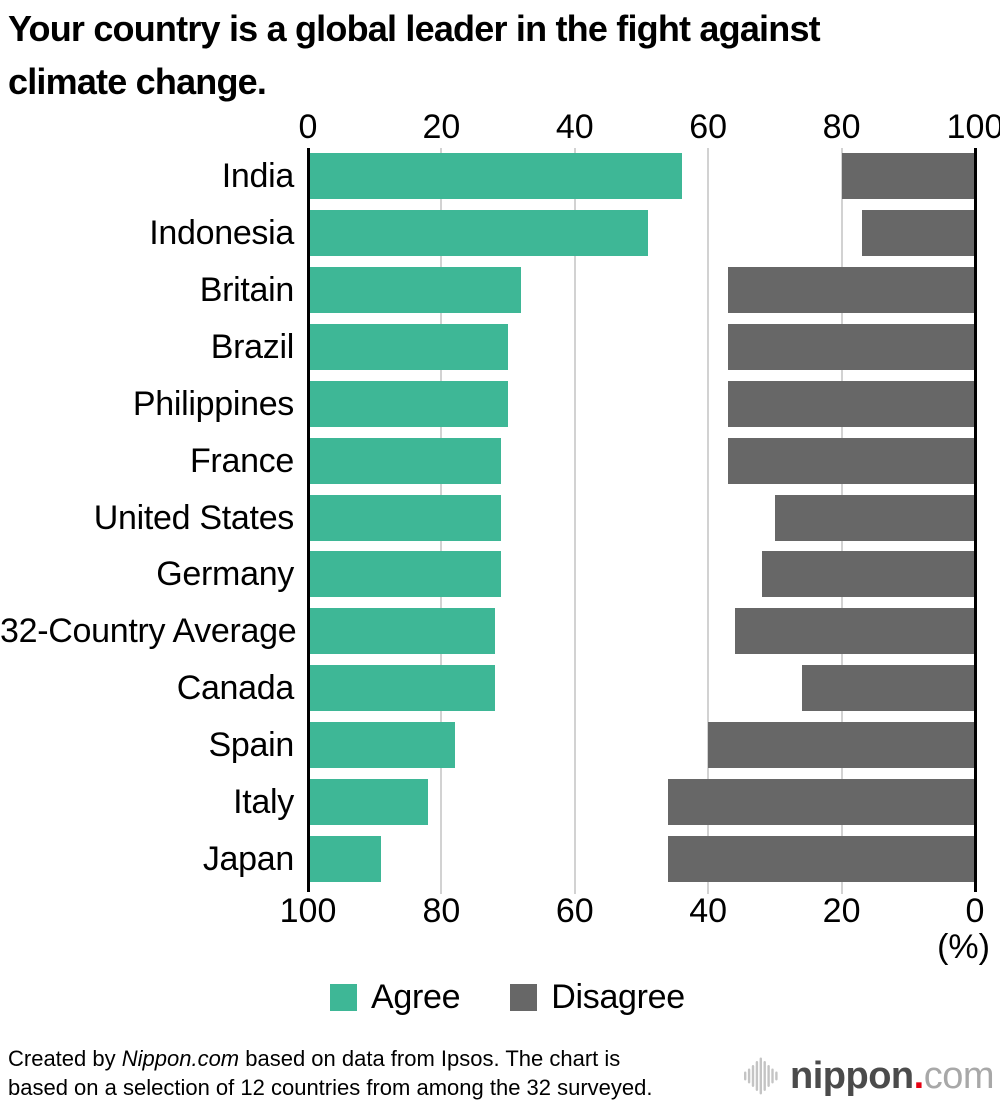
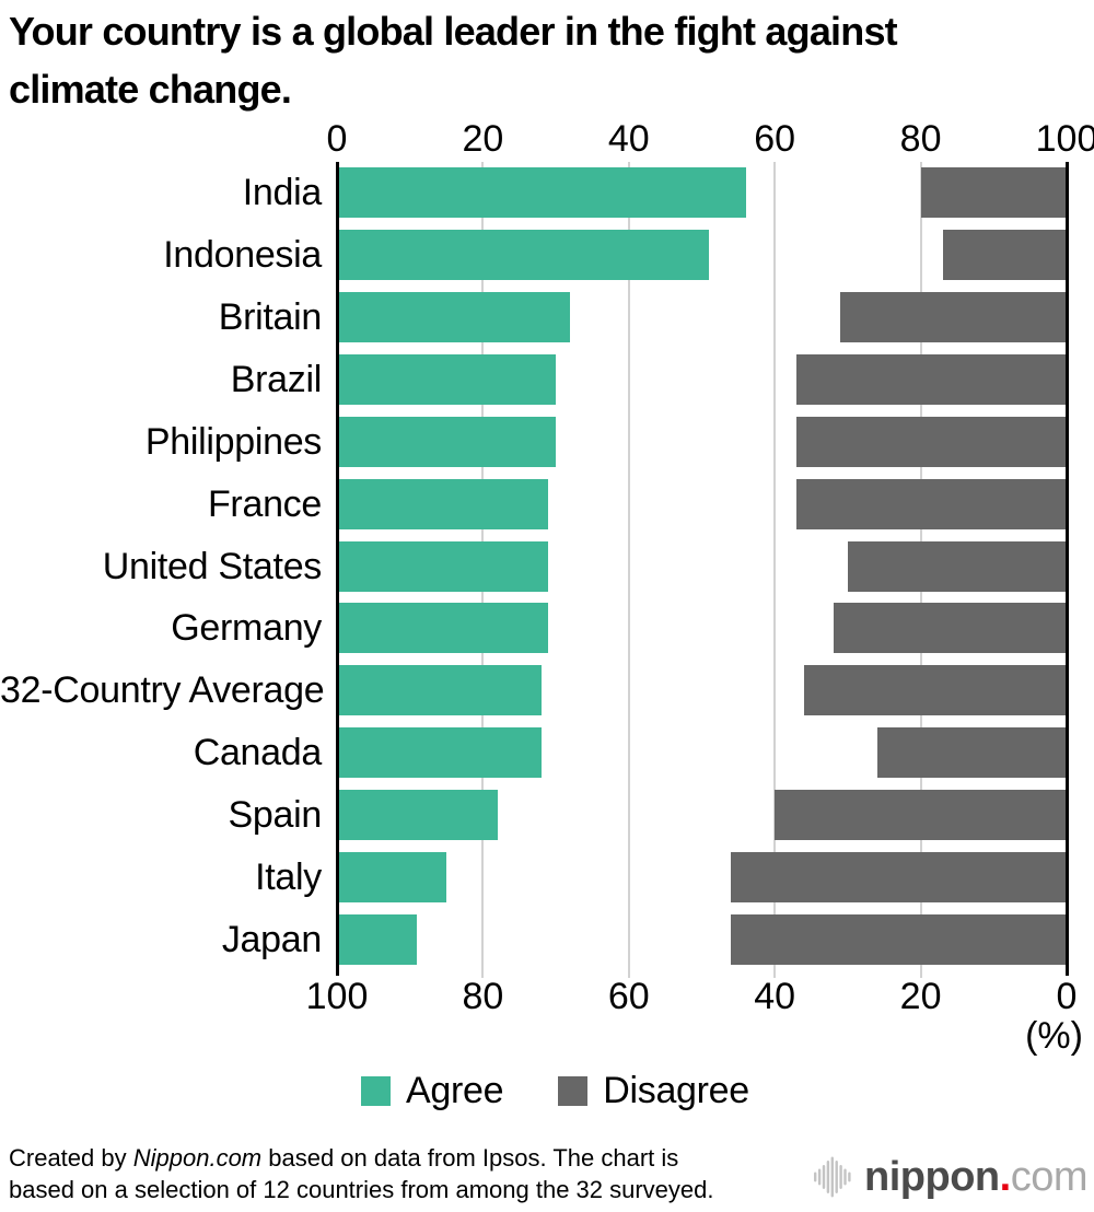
Disagree/Britain: 37 -> 31
Agree/Italy: 18 -> 15
